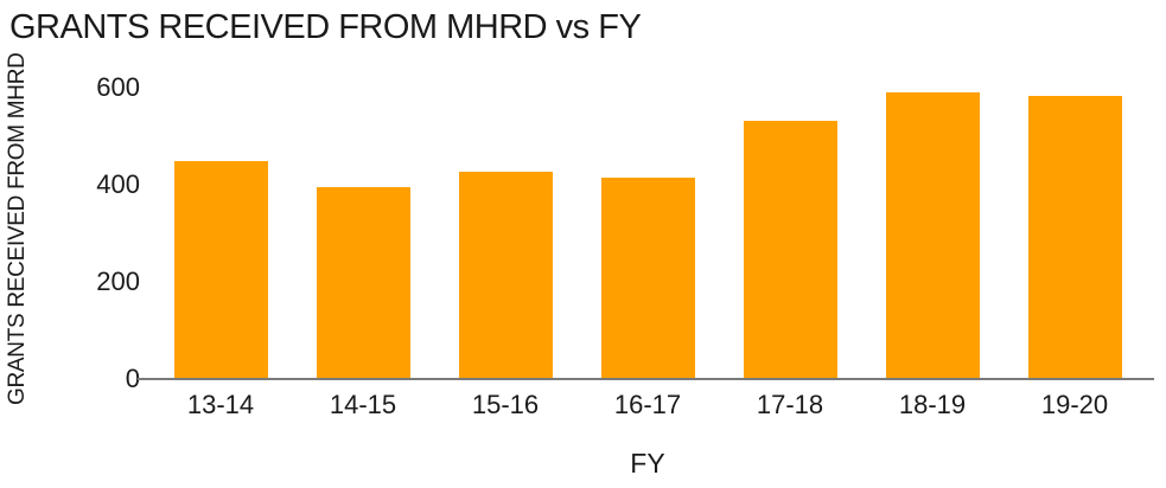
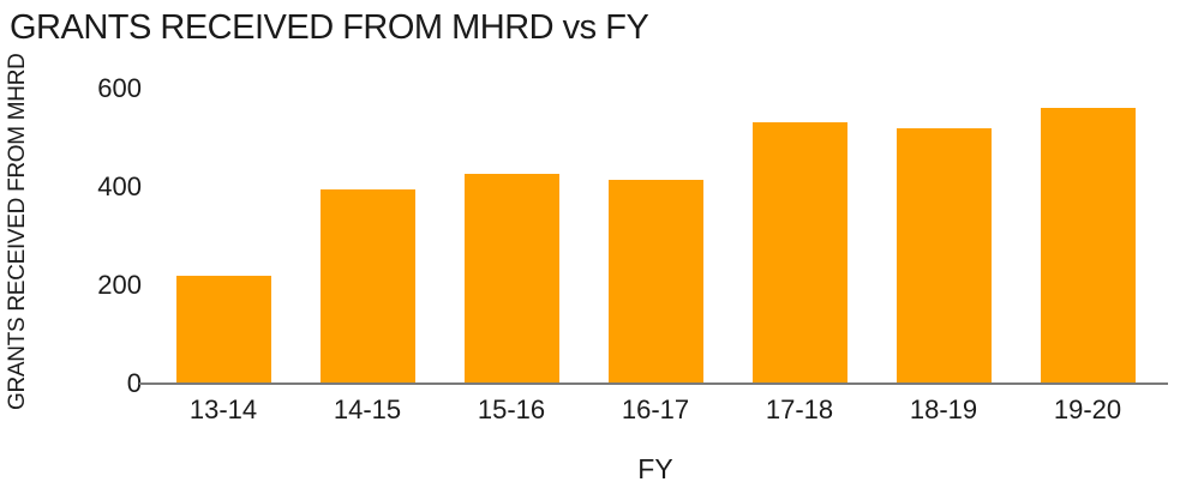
13-14: 450 -> 220
18-19: 590 -> 520
19-20: 580 -> 560
